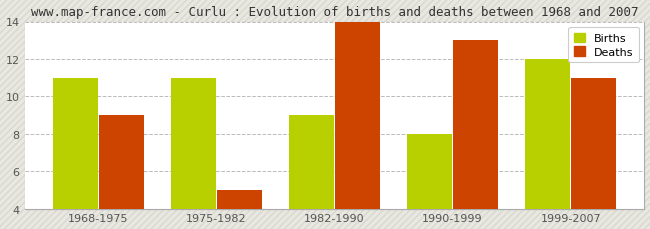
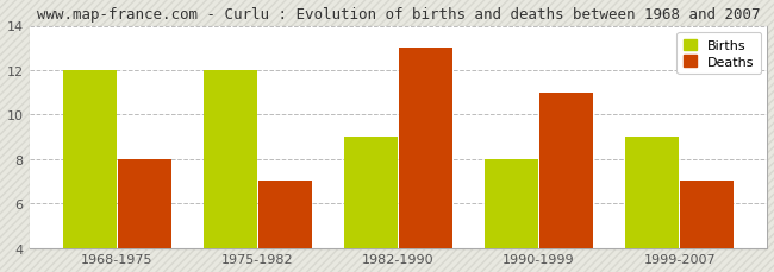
Births/1968-1975: 11 -> 12
Deaths/1968-1975: 9 -> 8
Births/1975-1982: 11 -> 12
Deaths/1975-1982: 5 -> 7
Deaths/1982-1990: 14 -> 13
Deaths/1990-1999: 13 -> 11
Births/1999-2007: 12 -> 9
Deaths/1999-2007: 11 -> 7
